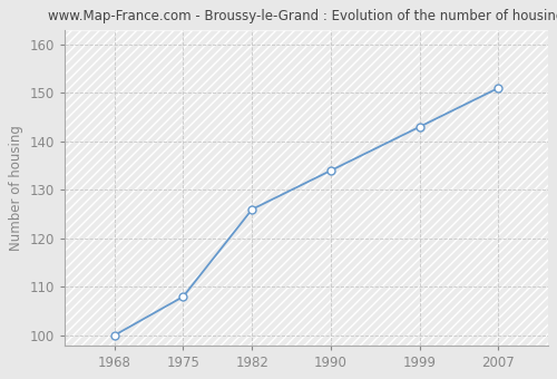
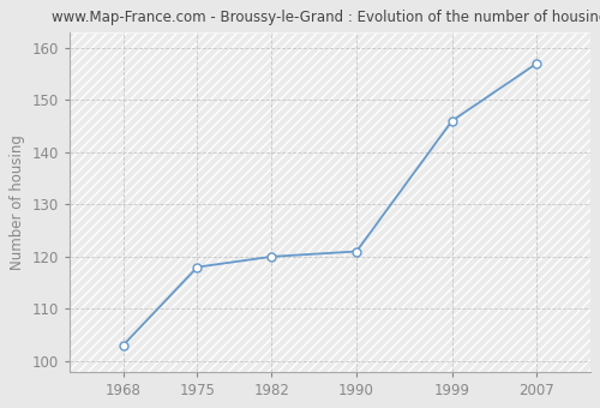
1968: 100 -> 103
1975: 108 -> 118
1982: 126 -> 120
1990: 134 -> 121
1999: 143 -> 146
2007: 151 -> 157
